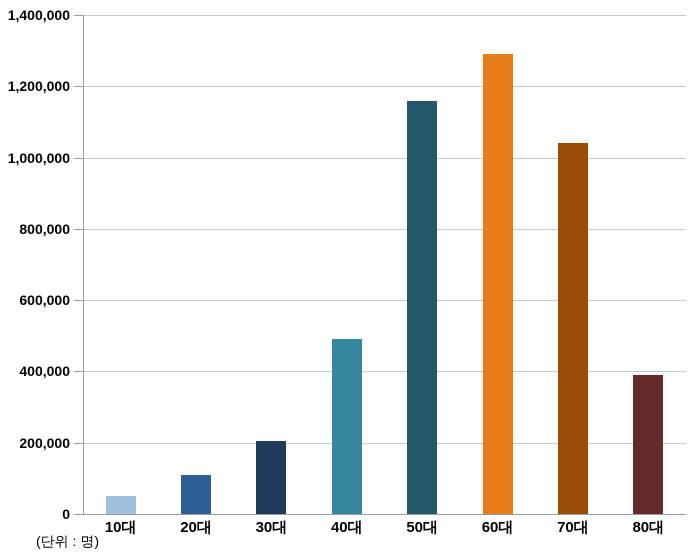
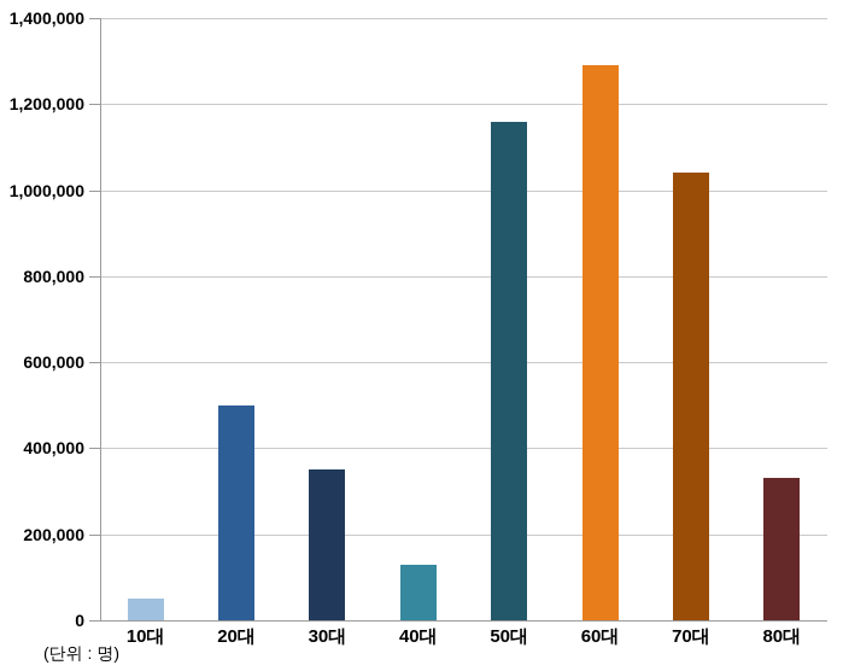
20대: 110000 -> 500000
30대: 200000 -> 350000
40대: 490000 -> 130000
80대: 390000 -> 330000
